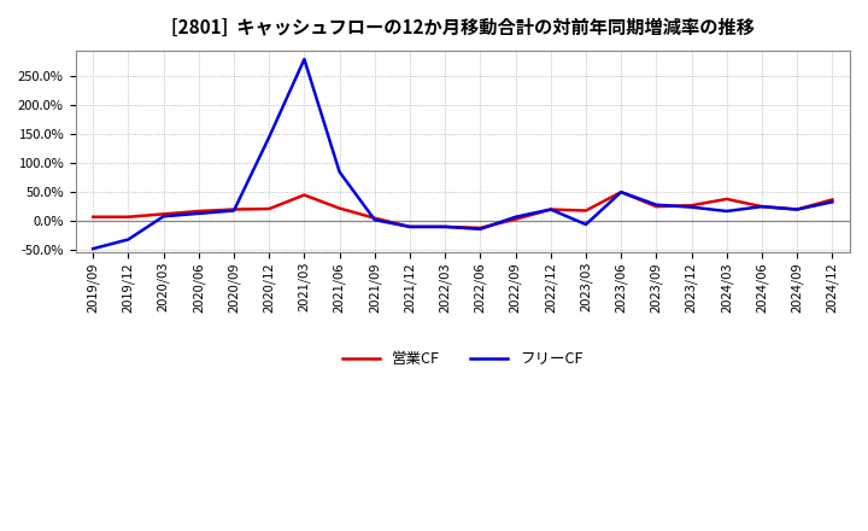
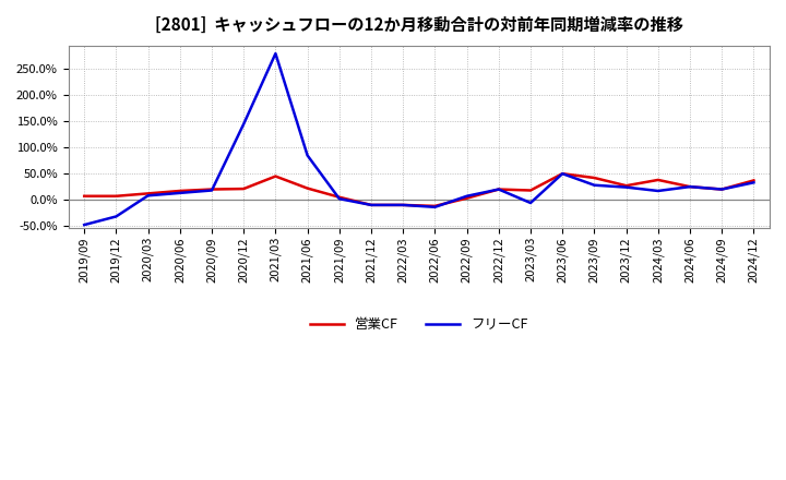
営業CF/2023/09: 25% -> 42%
